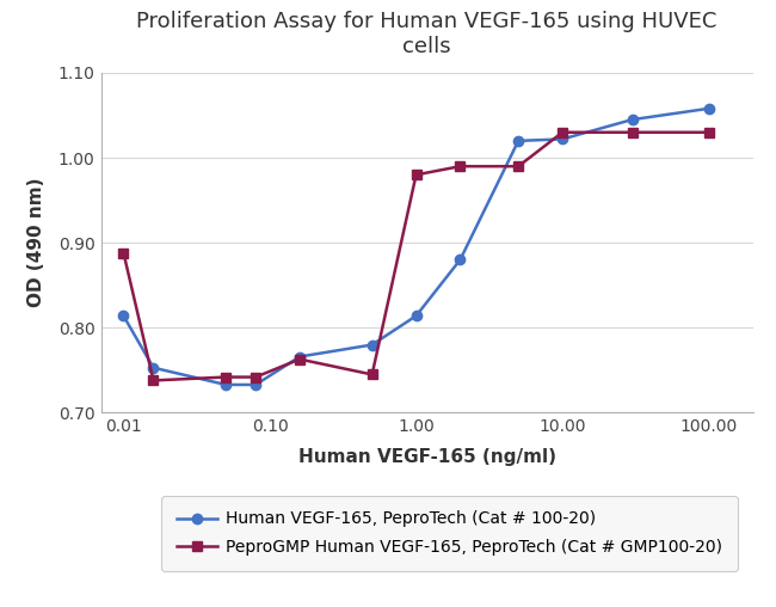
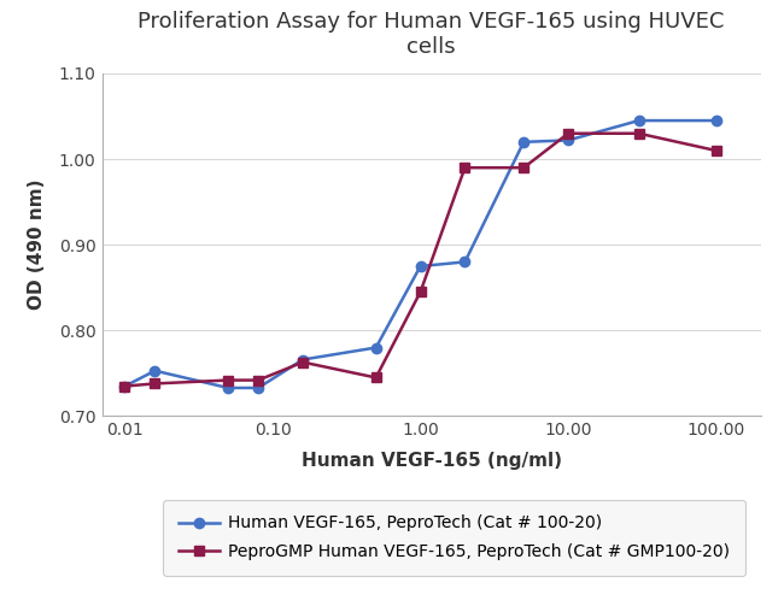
Human VEGF-165, PeproTech (Cat # 100-20)/0.01: 0.814 -> 0.735
PeproGMP Human VEGF-165, PeproTech (Cat # GMP100-20)/0.01: 0.888 -> 0.735
Human VEGF-165, PeproTech (Cat # 100-20)/1.00: 0.814 -> 0.875
PeproGMP Human VEGF-165, PeproTech (Cat # GMP100-20)/1.00: 0.980 -> 0.845
Human VEGF-165, PeproTech (Cat # 100-20)/100.00: 1.058 -> 1.045
PeproGMP Human VEGF-165, PeproTech (Cat # GMP100-20)/100.00: 1.030 -> 1.010
